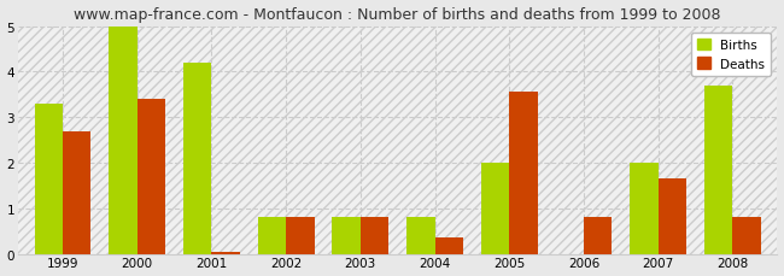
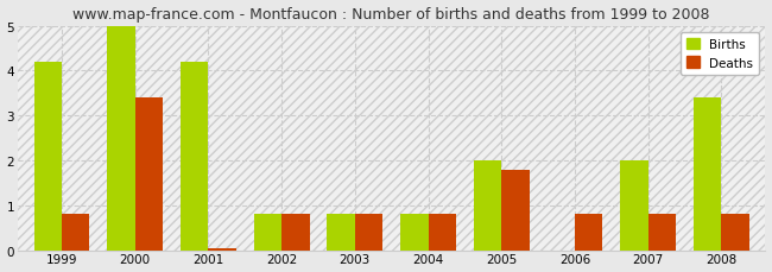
Births/1999: 3.3 -> 4.2
Deaths/1999: 2.70 -> 0.80
Deaths/2004: 0.35 -> 0.80
Deaths/2005: 3.55 -> 1.80
Deaths/2007: 1.65 -> 0.80
Births/2008: 3.7 -> 3.4
